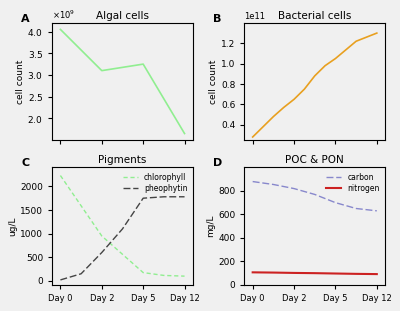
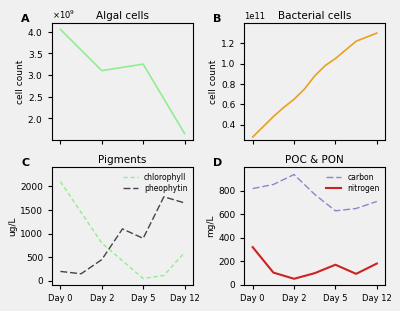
Pigments/chlorophyll/Day 0: 2230 -> 2100
Pigments/pheophytin/Day 0: 20 -> 200
Pigments/chlorophyll/Day 2: 950 -> 800
Pigments/pheophytin/Day 2: 600 -> 450
Pigments/chlorophyll/Day 5: 180 -> 50
Pigments/pheophytin/Day 5: 1750 -> 900
Pigments/chlorophyll/Day 12: 100 -> 600
Pigments/pheophytin/Day 12: 1780 -> 1650
POC & PON/carbon/Day 0: 880 -> 820
POC & PON/nitrogen/Day 0: 100 -> 320
POC & PON/carbon/Day 2: 820 -> 940
POC & PON/nitrogen/Day 2: 100 -> 50
POC & PON/carbon/Day 5: 700 -> 630
POC & PON/nitrogen/Day 5: 100 -> 170
POC & PON/carbon/Day 12: 630 -> 710
POC & PON/nitrogen/Day 12: 90 -> 180
